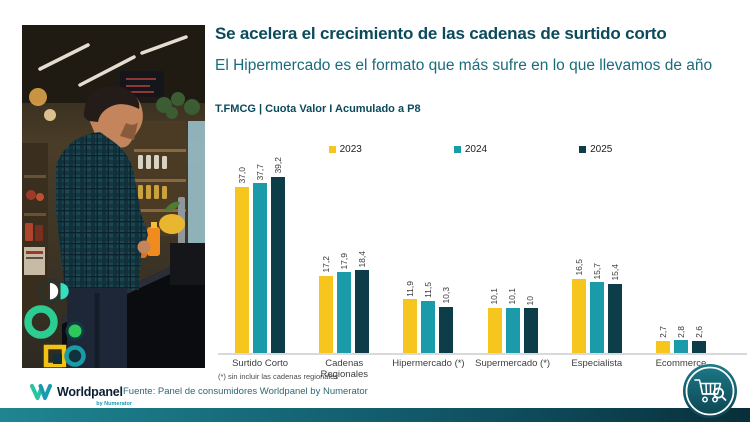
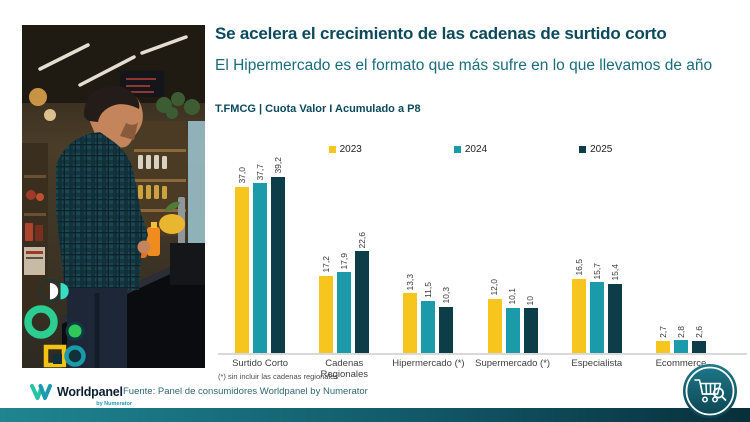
2025/Cadenas Regionales: 18,4 -> 22,6
2023/Hipermercado (*): 11,9 -> 13,3
2023/Supermercado (*): 10,1 -> 12,0
